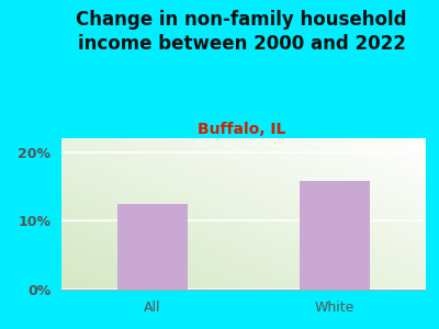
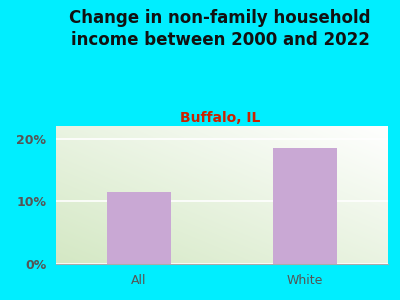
All: 12.4% -> 11.5%
White: 15.8% -> 18.5%
